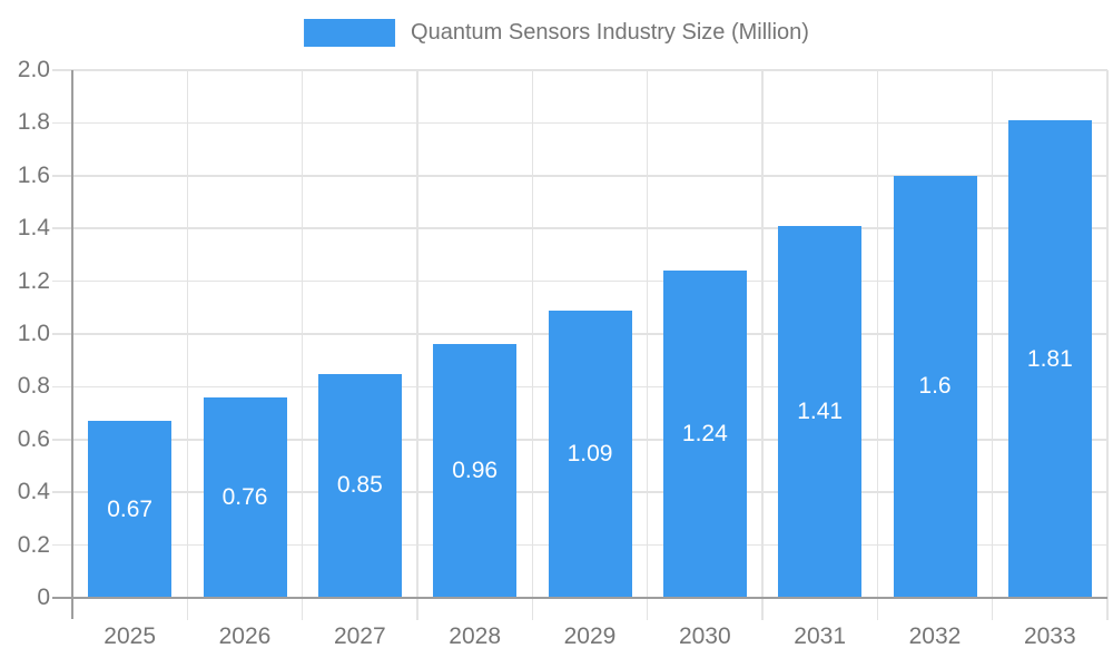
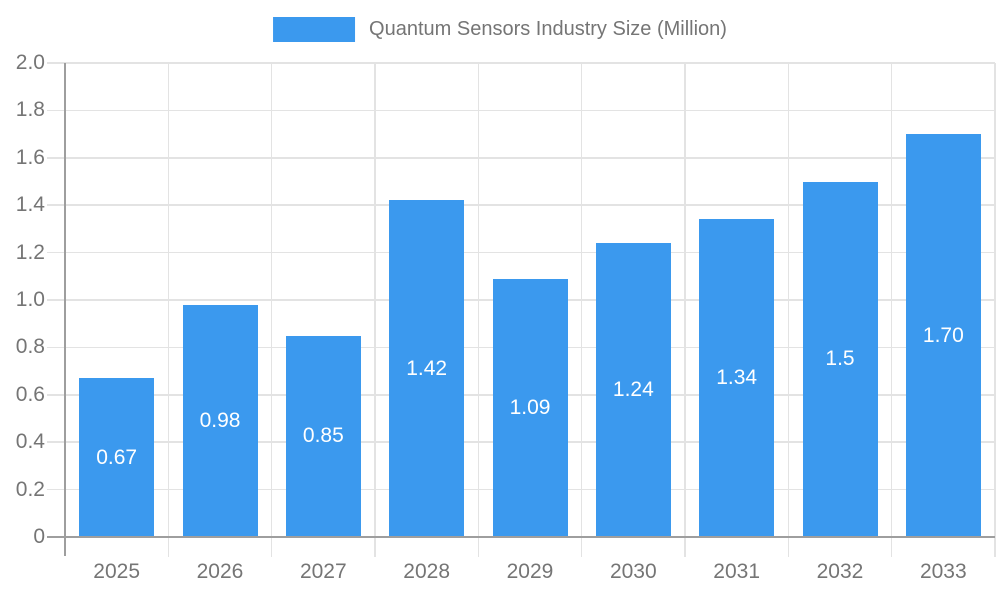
2026: 0.76 -> 0.98
2028: 0.96 -> 1.42
2031: 1.41 -> 1.34
2032: 1.6 -> 1.5
2033: 1.81 -> 1.70
